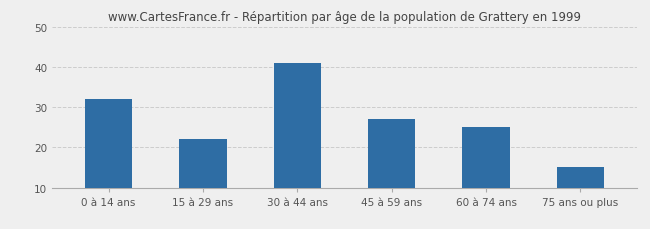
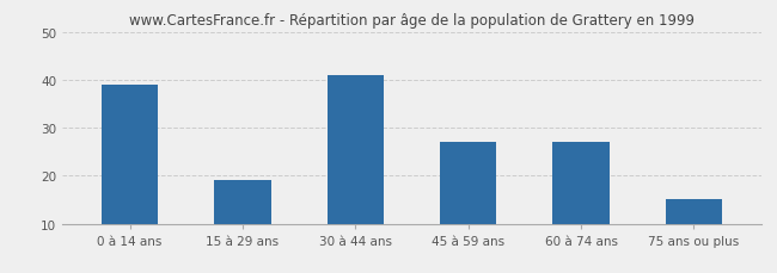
0 à 14 ans: 32 -> 39
15 à 29 ans: 22 -> 19
60 à 74 ans: 25 -> 27
